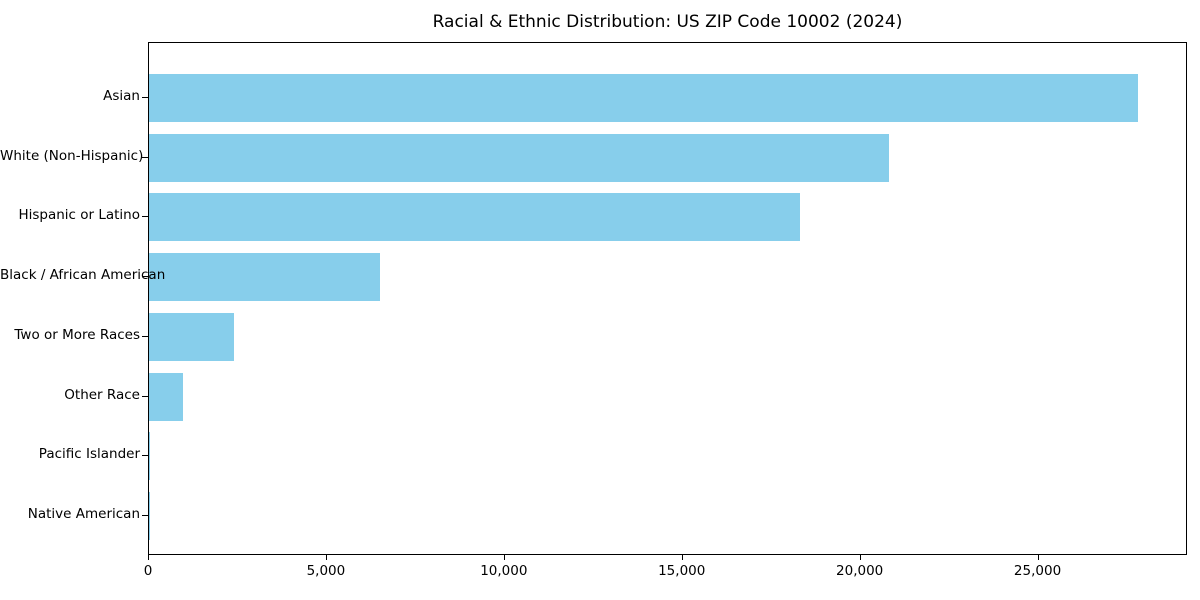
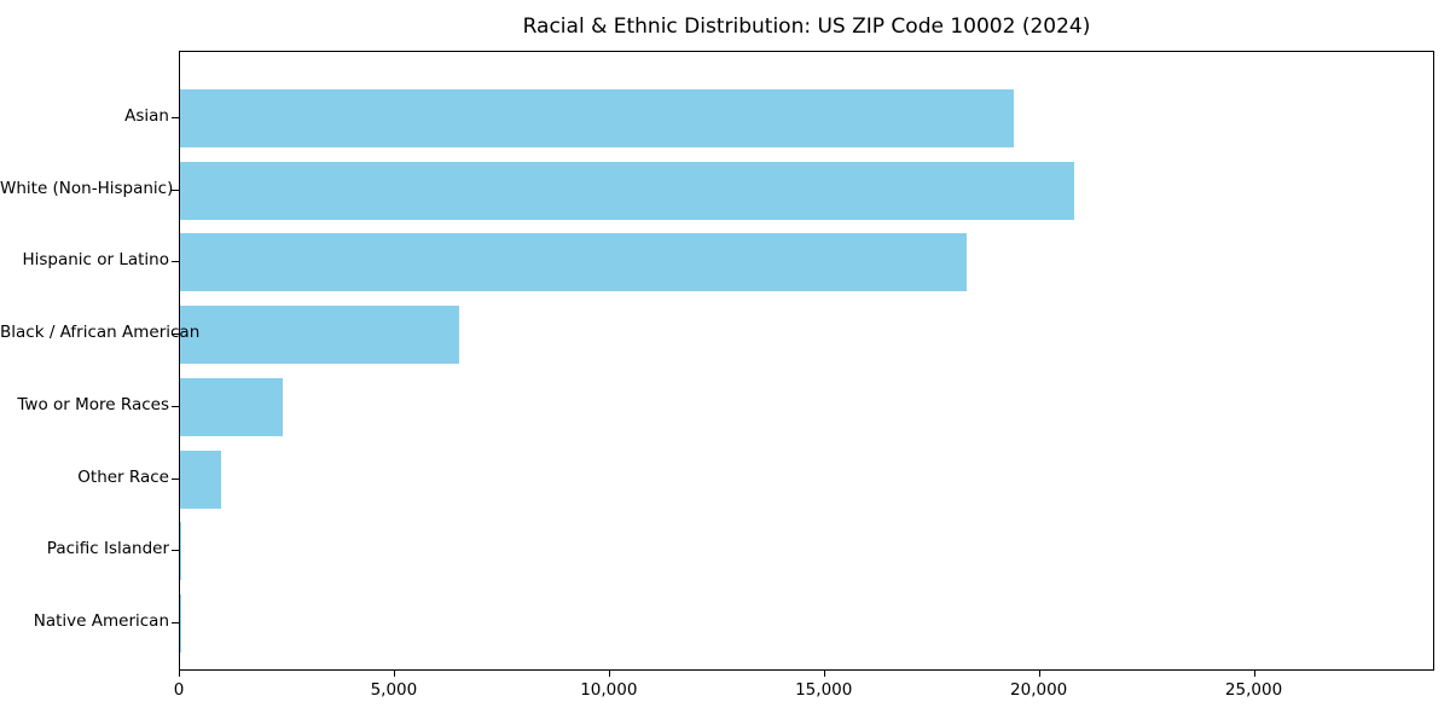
Asian: 27800 -> 19400
